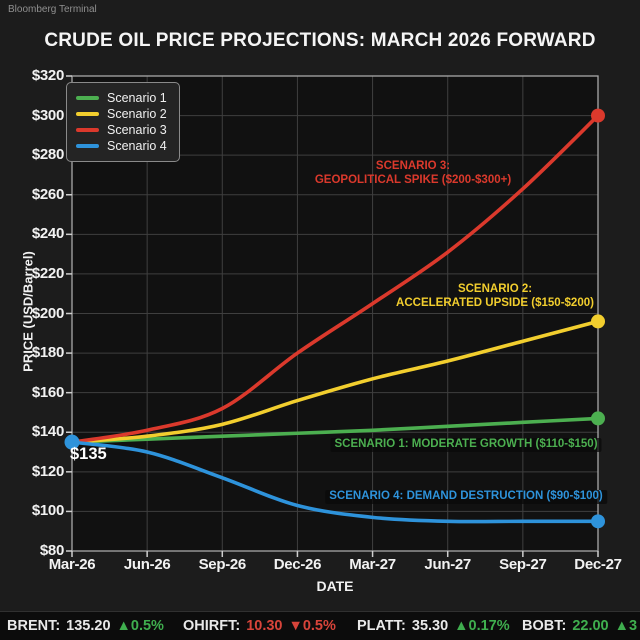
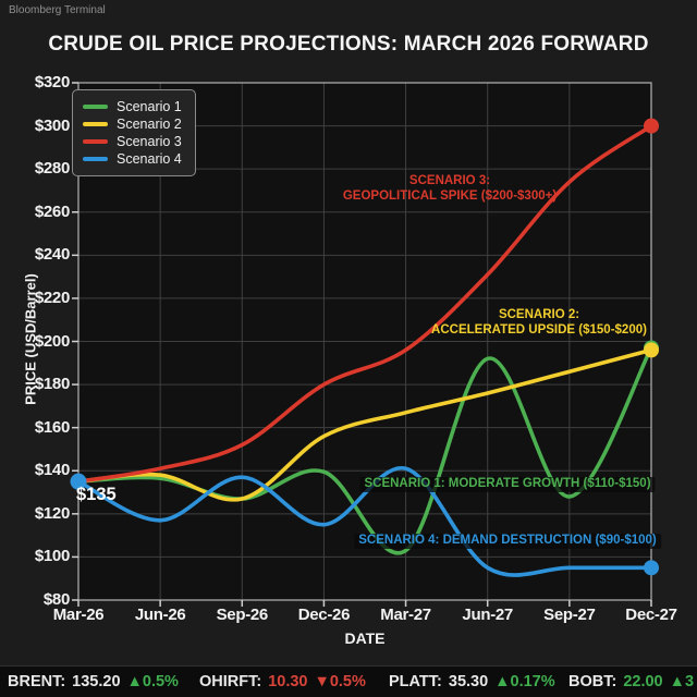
Scenario 4/Jun-26: $130 -> $117
Scenario 1/Sep-26: $138 -> $127
Scenario 2/Sep-26: $144 -> $127
Scenario 4/Sep-26: $117 -> $137
Scenario 4/Dec-26: $103 -> $115
Scenario 1/Mar-27: $141 -> $103
Scenario 3/Mar-27: $205 -> $196
Scenario 4/Mar-27: $97 -> $141
Scenario 1/Jun-27: $143 -> $192
Scenario 1/Sep-27: $145 -> $128
Scenario 3/Sep-27: $263 -> $274
Scenario 1/Dec-27: $147 -> $197
